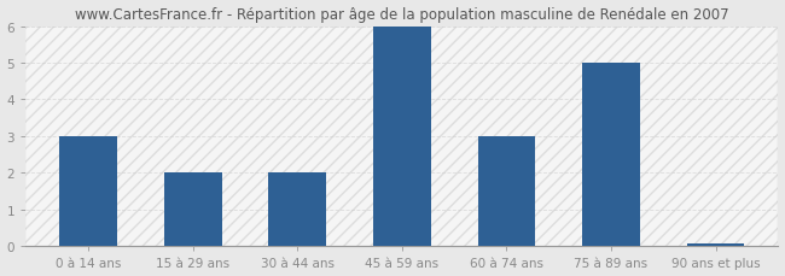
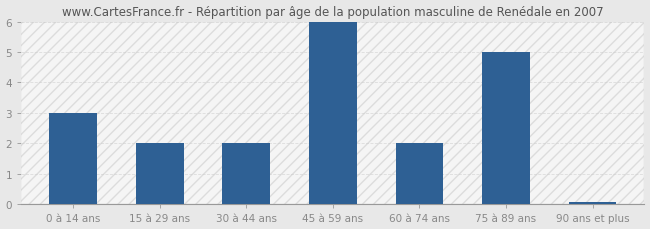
60 à 74 ans: 3.00 -> 2.00
